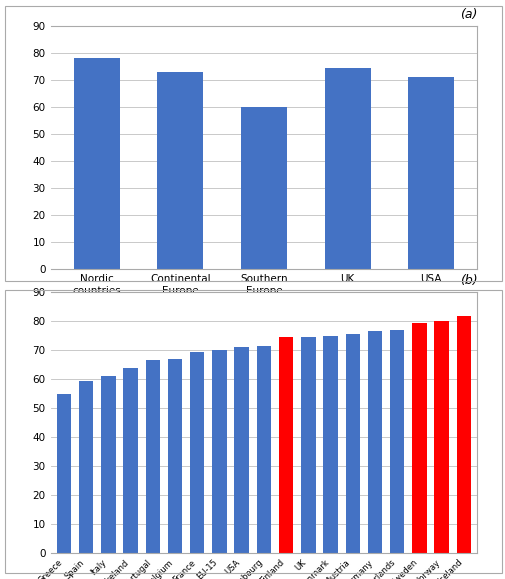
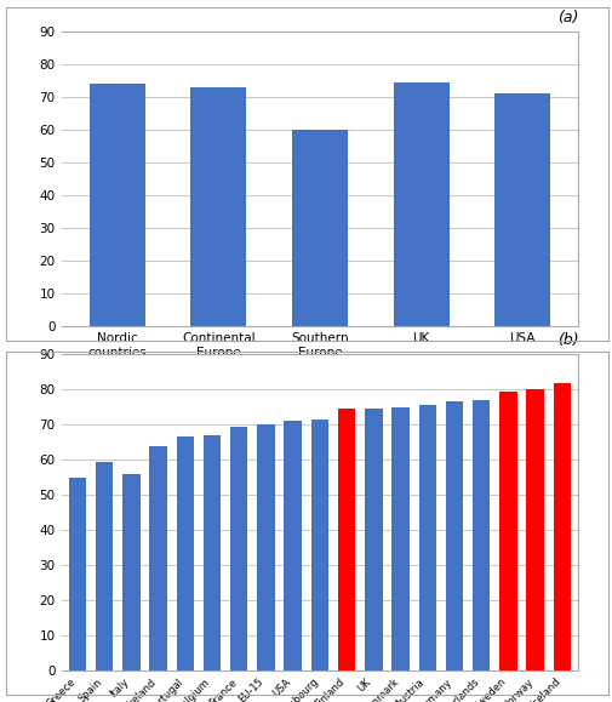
Nordic countries: 78.0 -> 74.0
Italy: 61.0 -> 56.0
